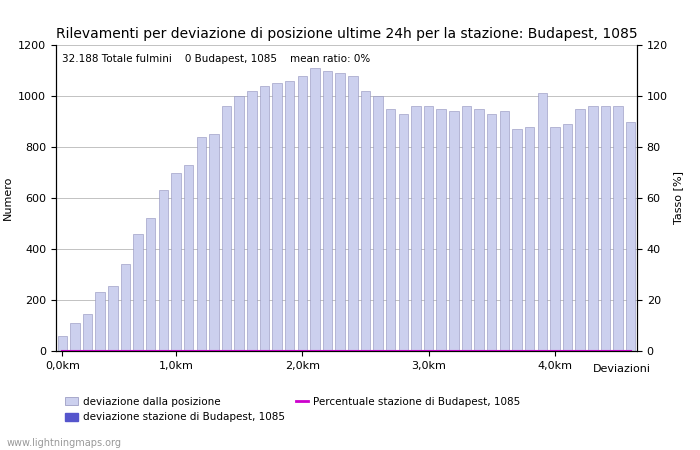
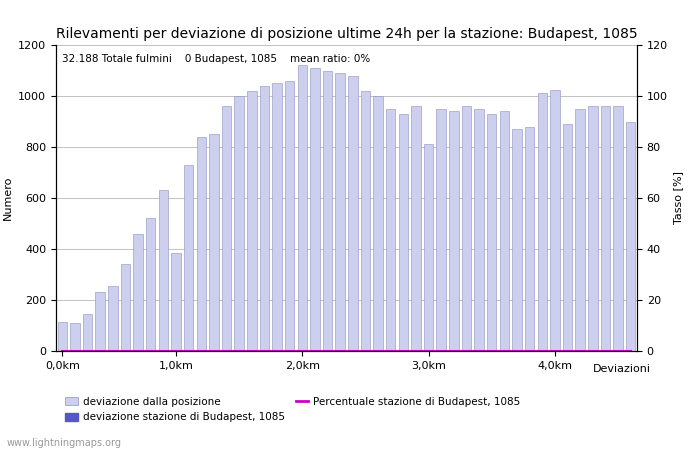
deviazione dalla posizione/0,0km: 60 -> 115
deviazione dalla posizione/1,0km: 700 -> 385
deviazione dalla posizione/2,0km: 1080 -> 1120
deviazione dalla posizione/3,0km: 960 -> 810
deviazione dalla posizione/4,0km: 880 -> 1025
